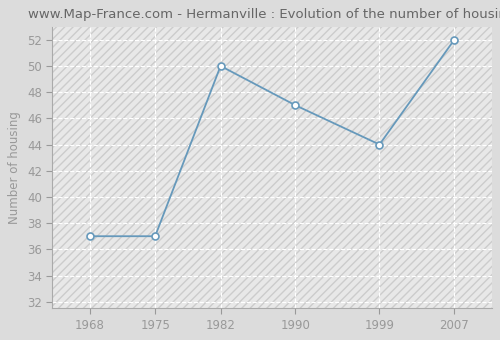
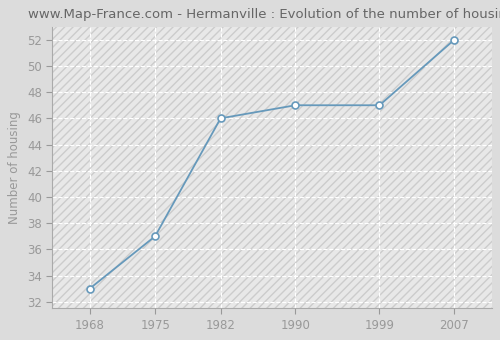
1968: 37 -> 33
1982: 50 -> 46
1999: 44 -> 47
